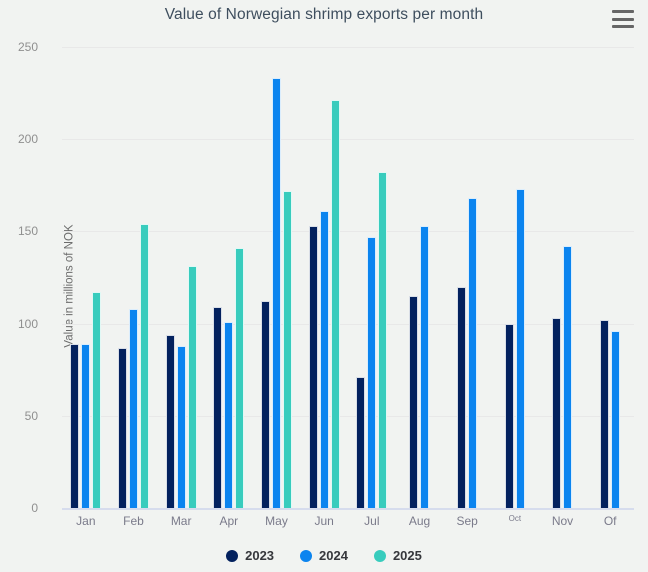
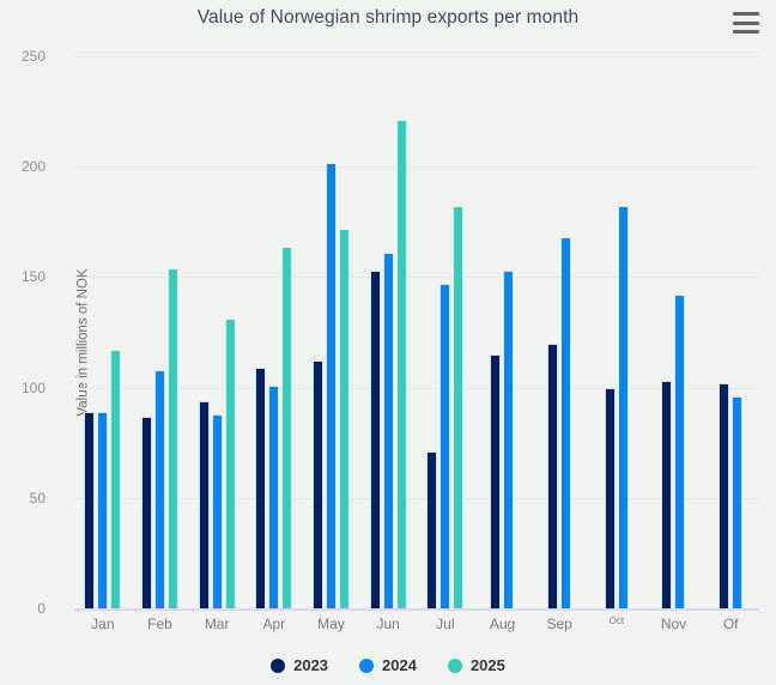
2025/Apr: 141 -> 164
2024/May: 233 -> 202
2024/Oct: 173 -> 182
